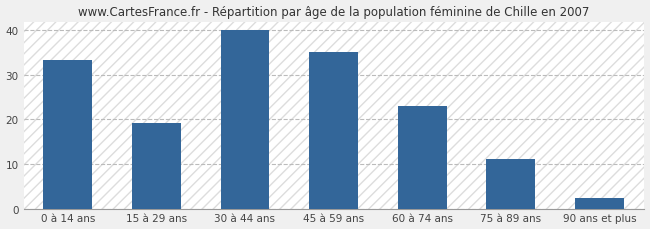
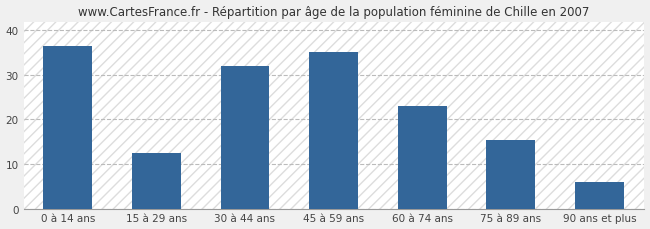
0 à 14 ans: 33.3 -> 36.5
15 à 29 ans: 19.2 -> 12.5
30 à 44 ans: 40.2 -> 32.0
75 à 89 ans: 11.1 -> 15.5
90 ans et plus: 2.3 -> 6.0
